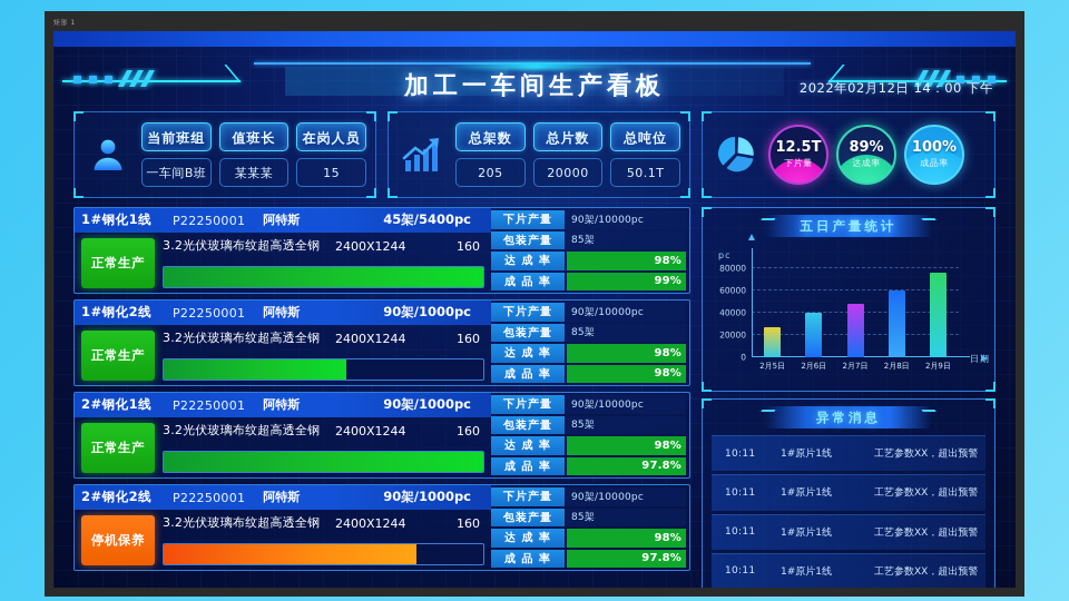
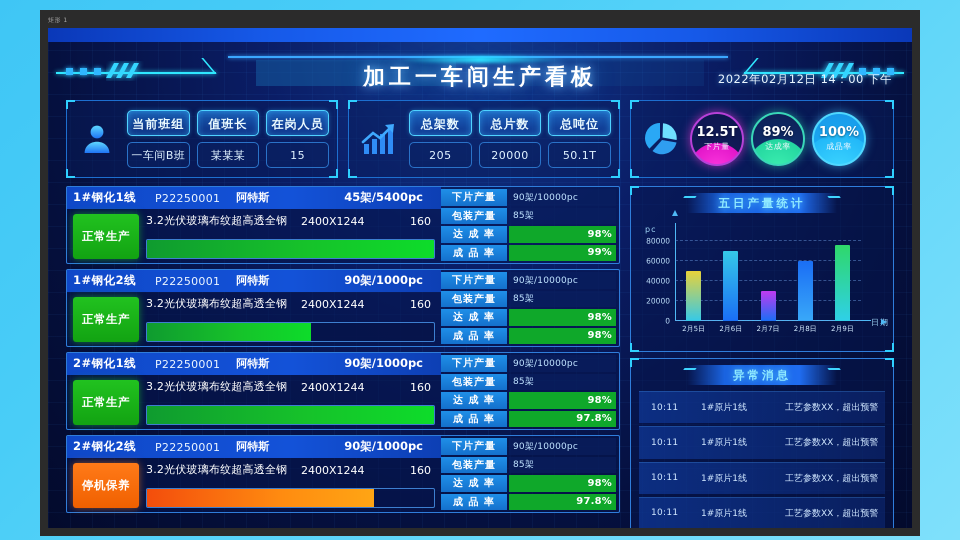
2月5日: 30000 -> 50000
2月6日: 40000 -> 70000
2月7日: 50000 -> 30000
